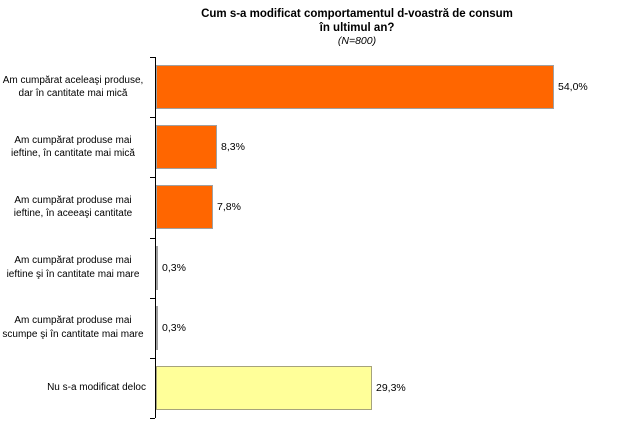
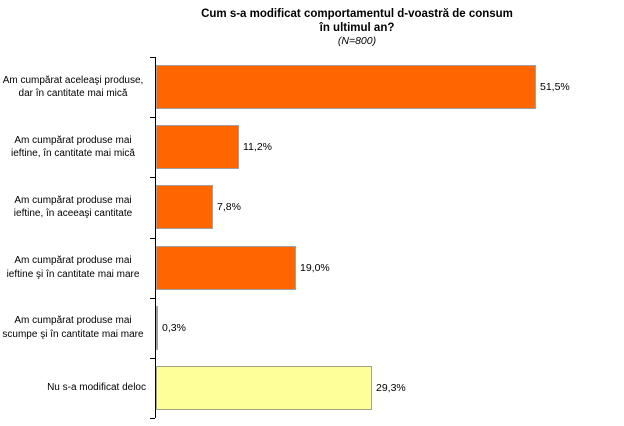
Am cumpărat aceleaşi produse, dar în cantitate mai mică: 54,0% -> 51,5%
Am cumpărat produse mai ieftine, în cantitate mai mică: 8,3% -> 11,2%
Am cumpărat produse mai ieftine şi în cantitate mai mare: 0,3% -> 19,0%
